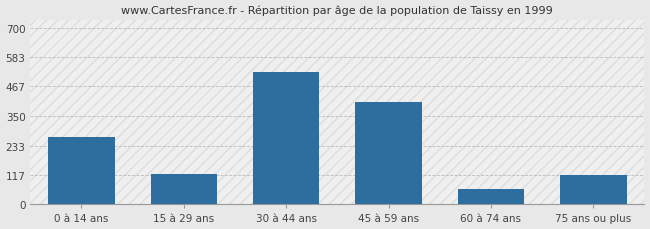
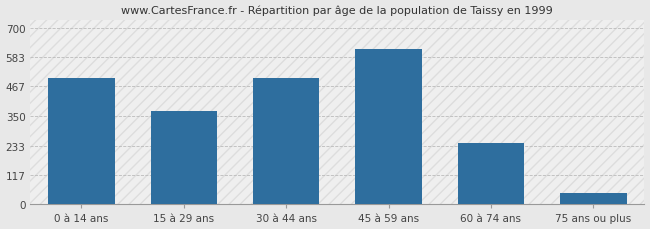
0 à 14 ans: 265 -> 500
15 à 29 ans: 120 -> 370
30 à 44 ans: 525 -> 500
45 à 59 ans: 405 -> 617
60 à 74 ans: 60 -> 243
75 ans ou plus: 115 -> 45
